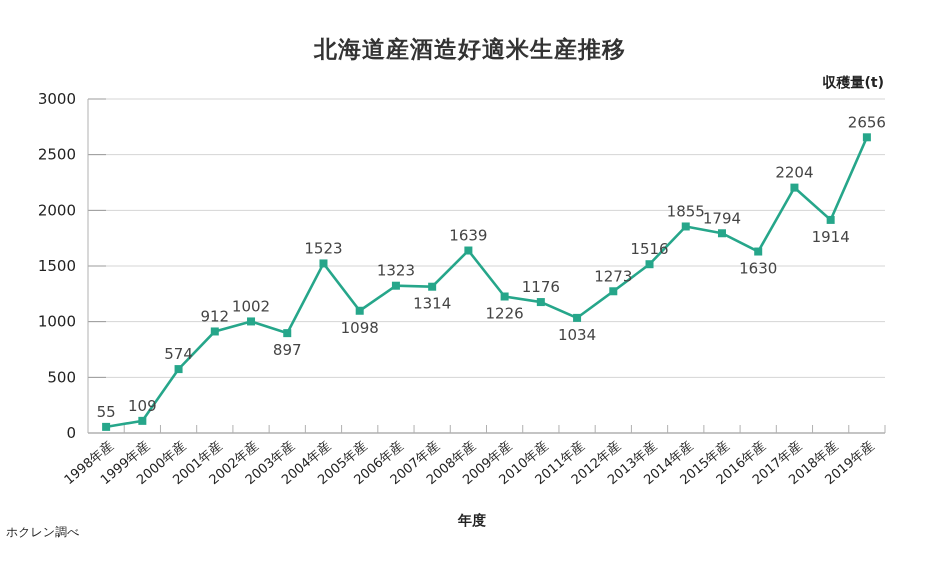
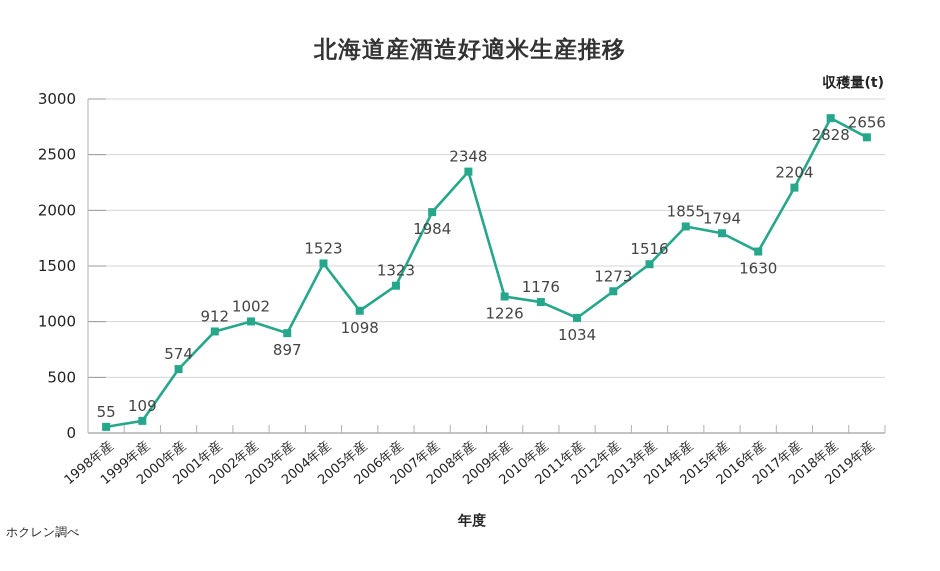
2007年産: 1314 -> 1984
2008年産: 1639 -> 2348
2018年産: 1914 -> 2828
